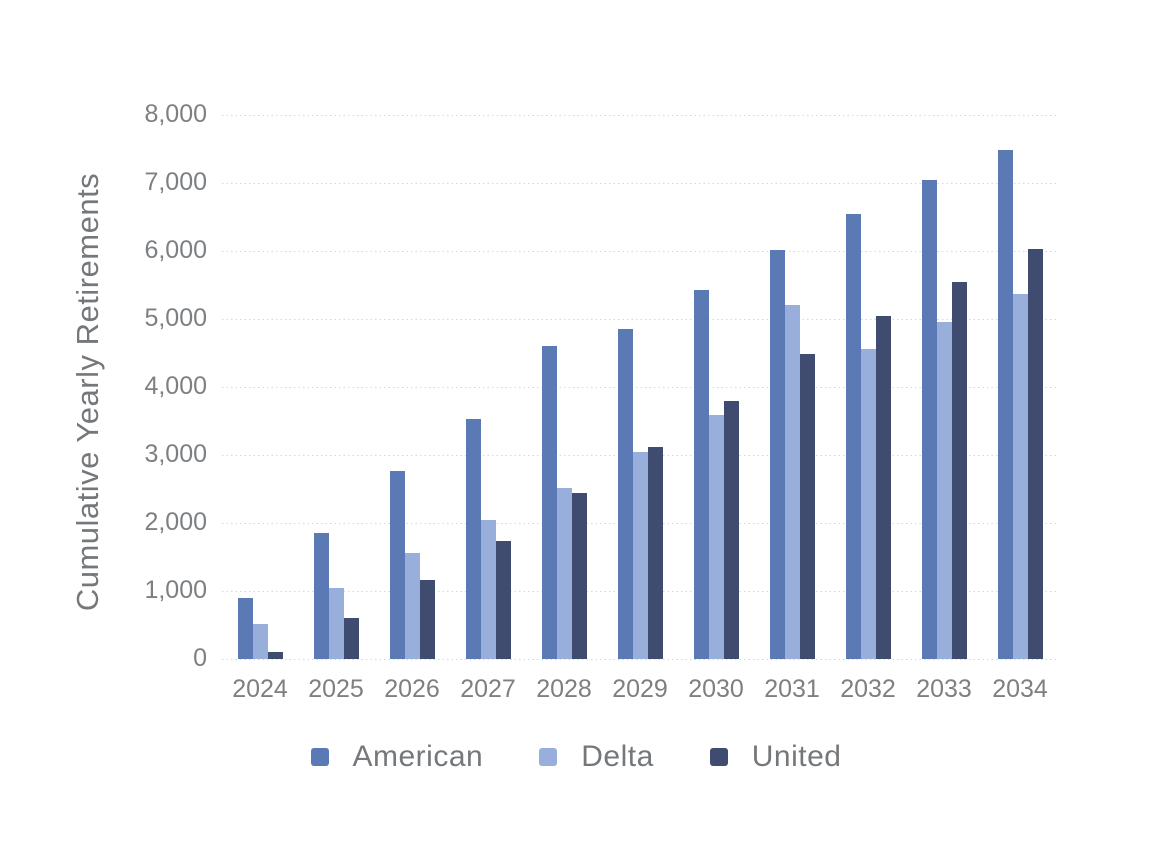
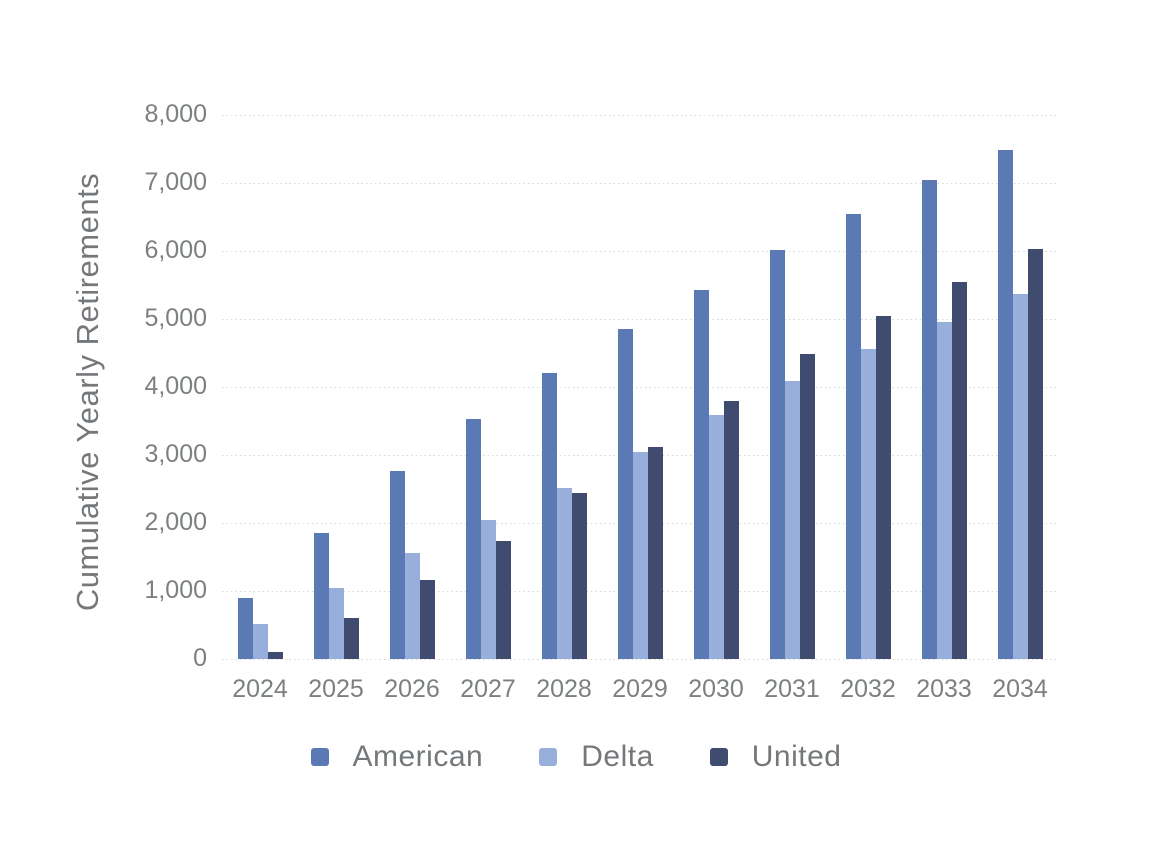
American/2028: 4600 -> 4200
Delta/2031: 5200 -> 4100
